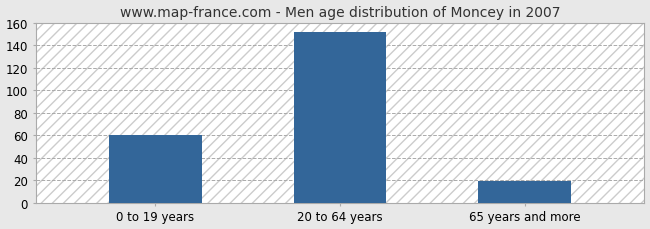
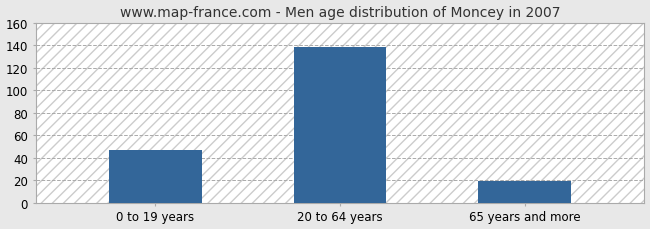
0 to 19 years: 60 -> 47
20 to 64 years: 152 -> 138
